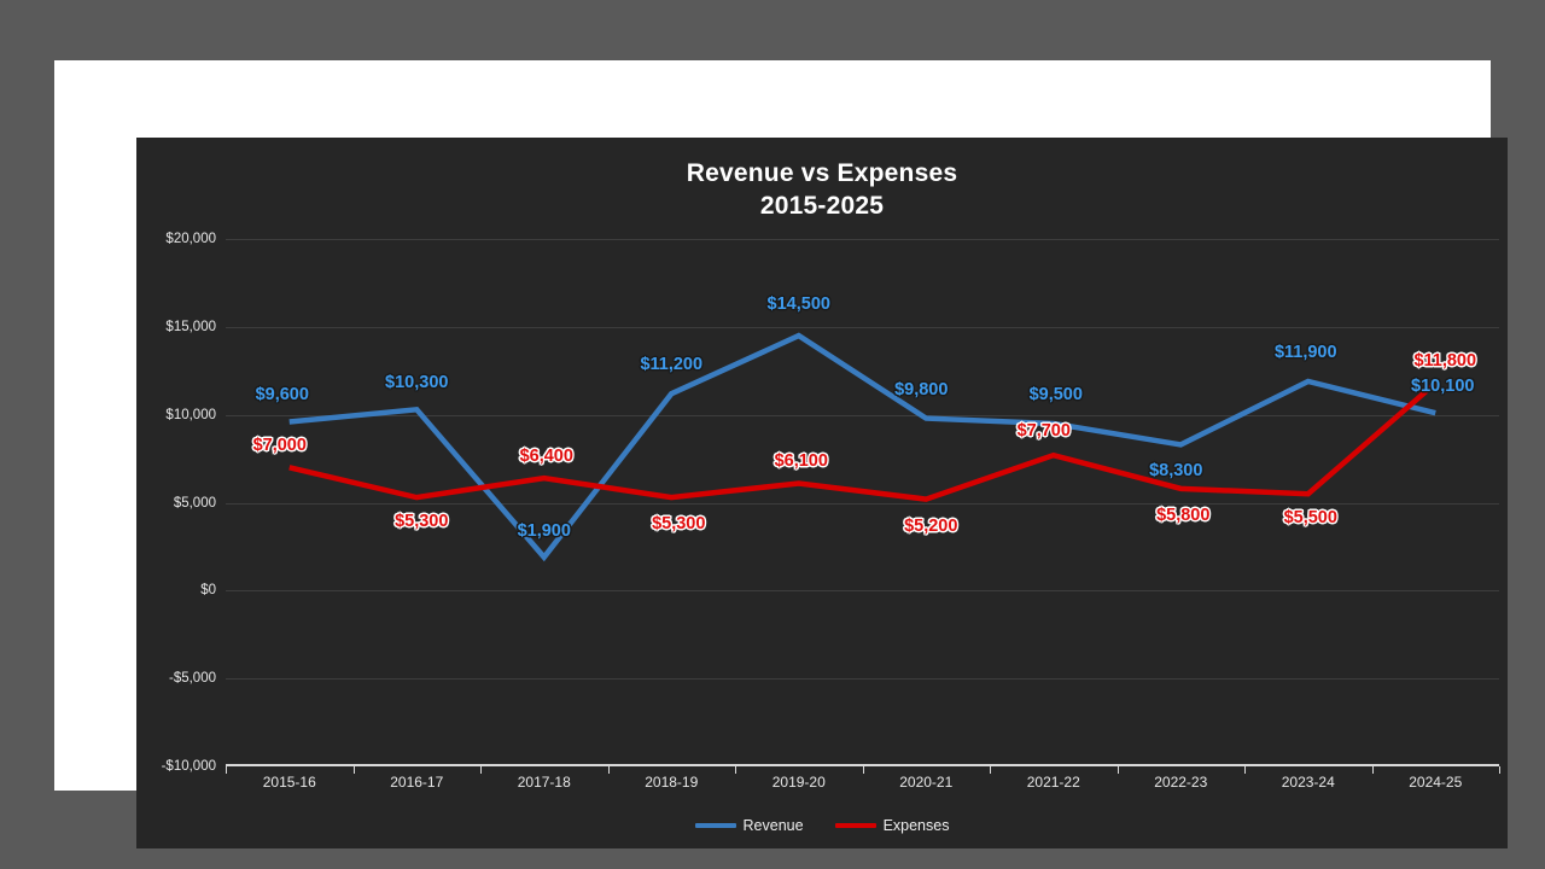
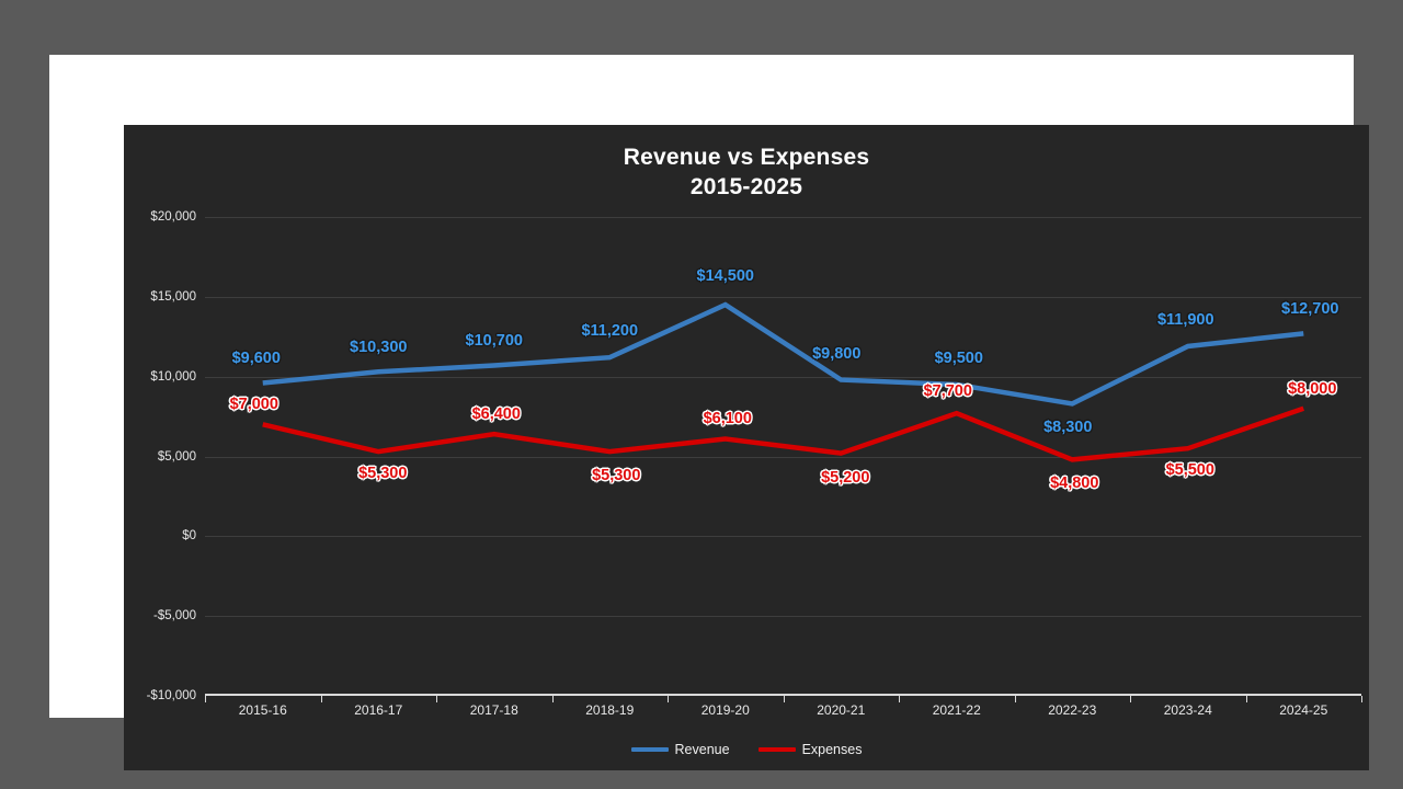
Revenue/2017-18: $1,900 -> $10,700
Expenses/2022-23: $5,800 -> $4,800
Revenue/2024-25: $10,100 -> $12,700
Expenses/2024-25: $11,800 -> $8,000
